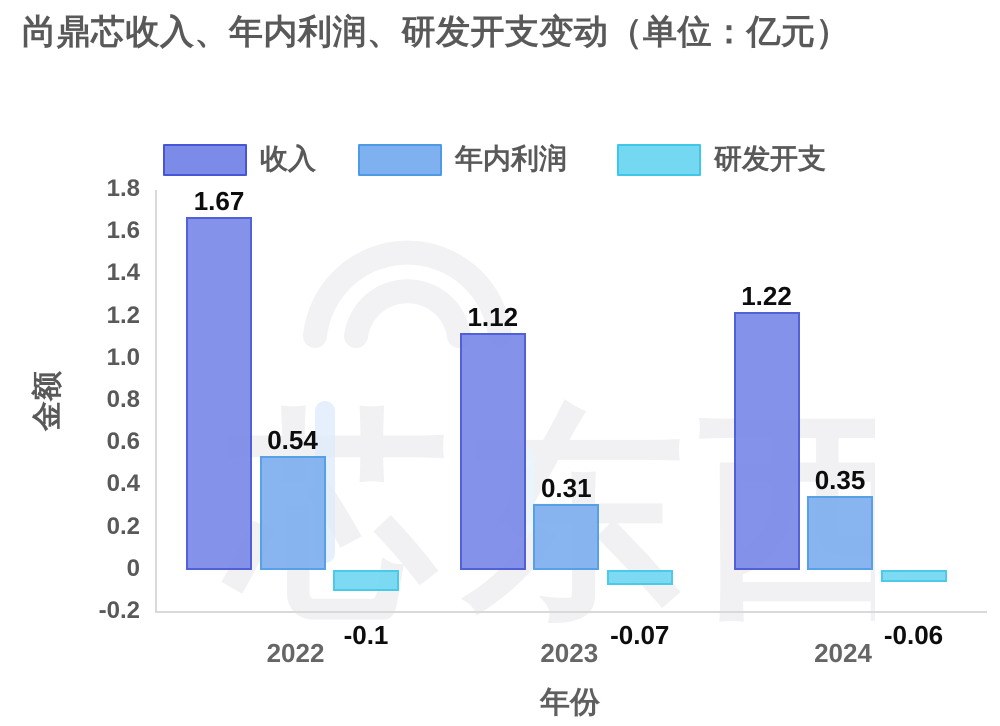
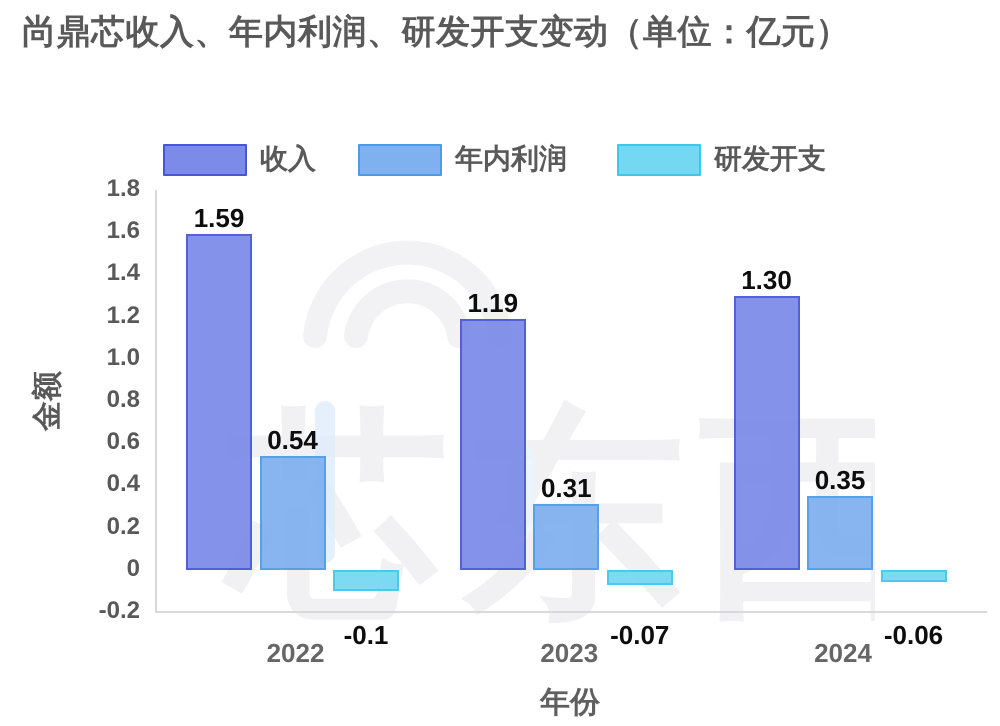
收入/2022: 1.67 -> 1.59
收入/2023: 1.12 -> 1.19
收入/2024: 1.22 -> 1.30
